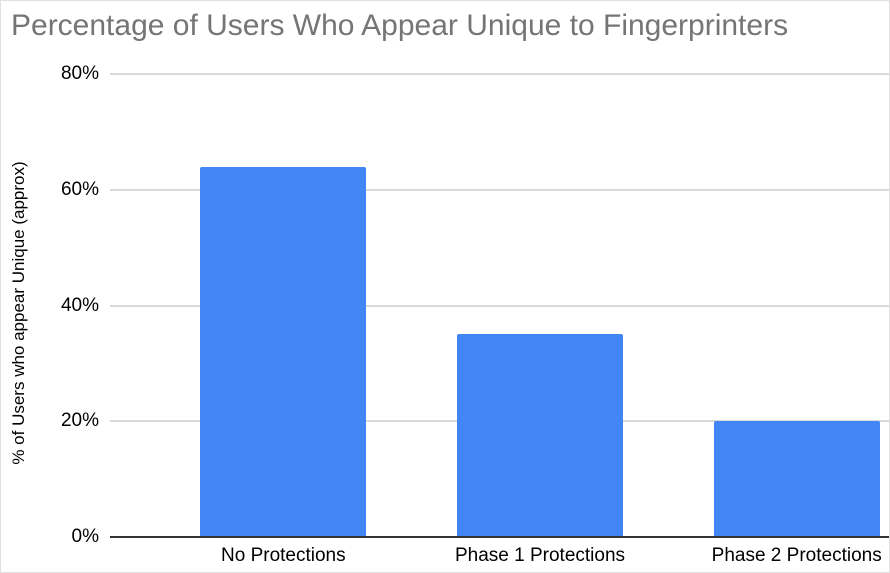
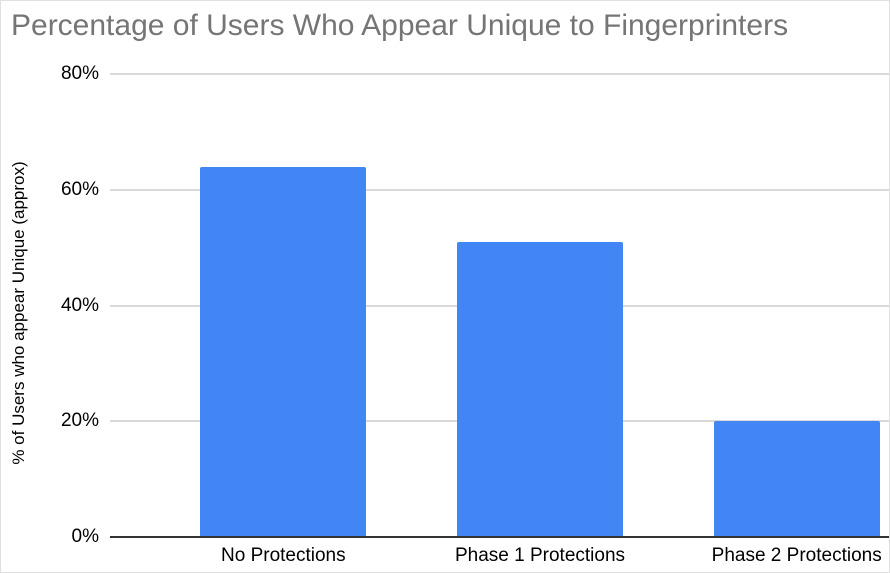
Phase 1 Protections: 35% -> 51%
